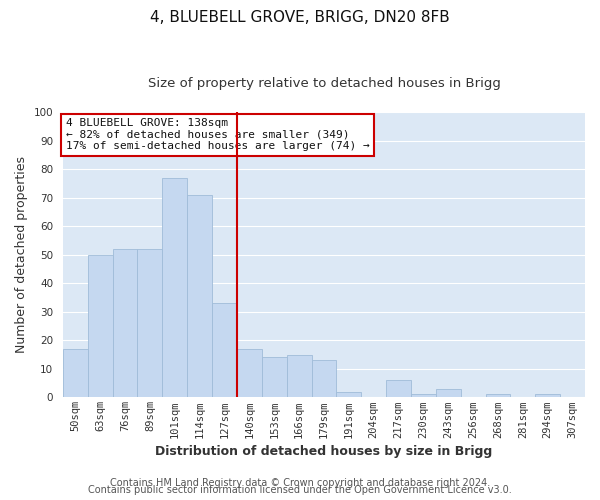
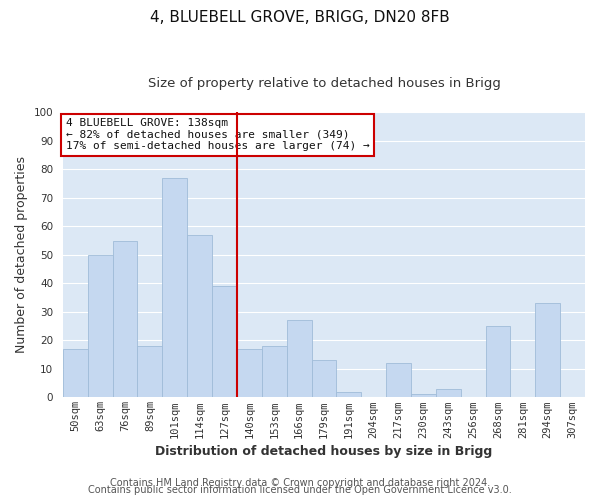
76sqm: 52 -> 55
89sqm: 52 -> 18
114sqm: 71 -> 57
127sqm: 33 -> 39
153sqm: 14 -> 18
166sqm: 15 -> 27
217sqm: 6 -> 12
268sqm: 1 -> 25
294sqm: 1 -> 33
